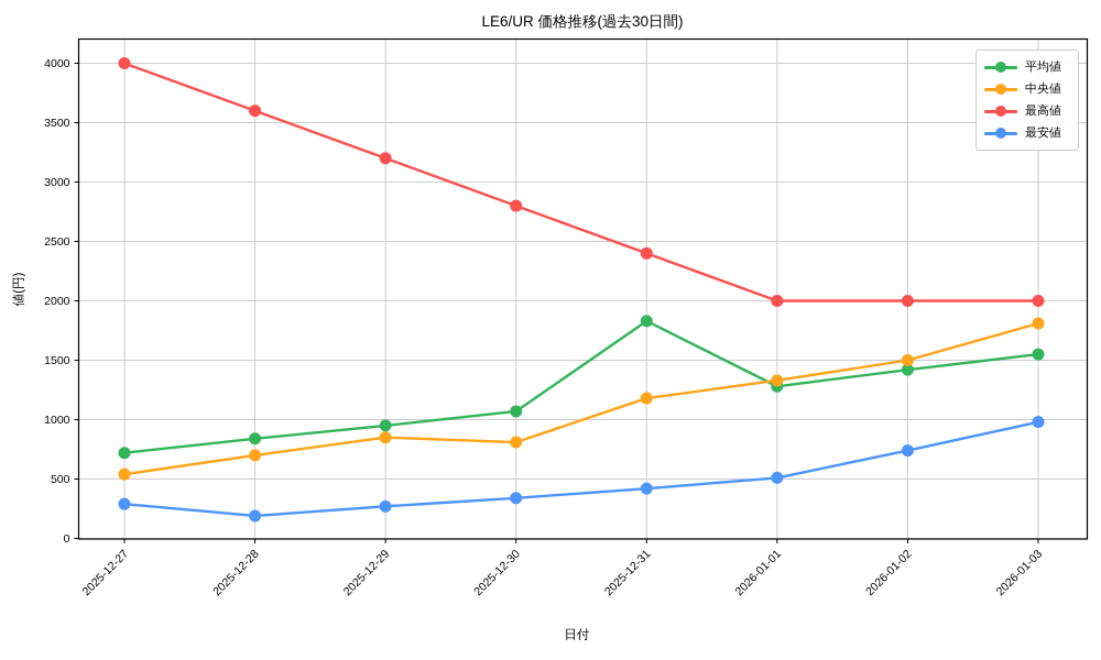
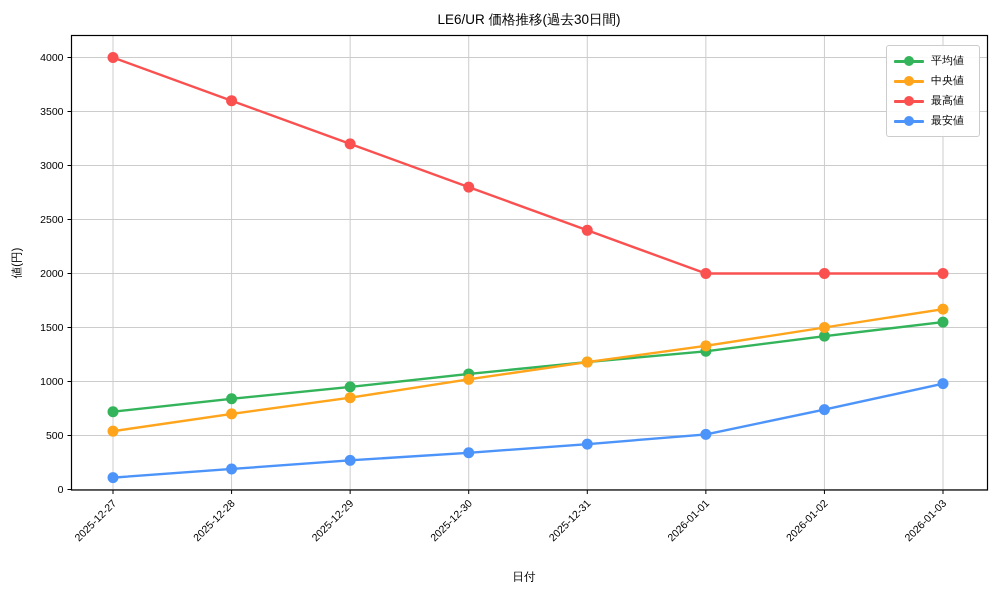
最安値/2025-12-27: 290 -> 110
中央値/2025-12-30: 810 -> 1020
平均値/2025-12-31: 1830 -> 1180
中央値/2026-01-03: 1810 -> 1670
